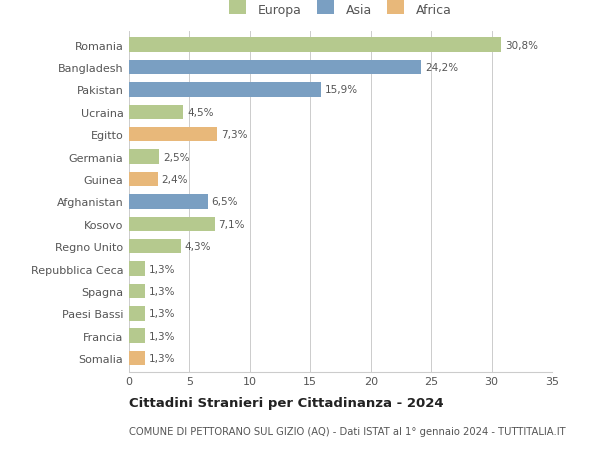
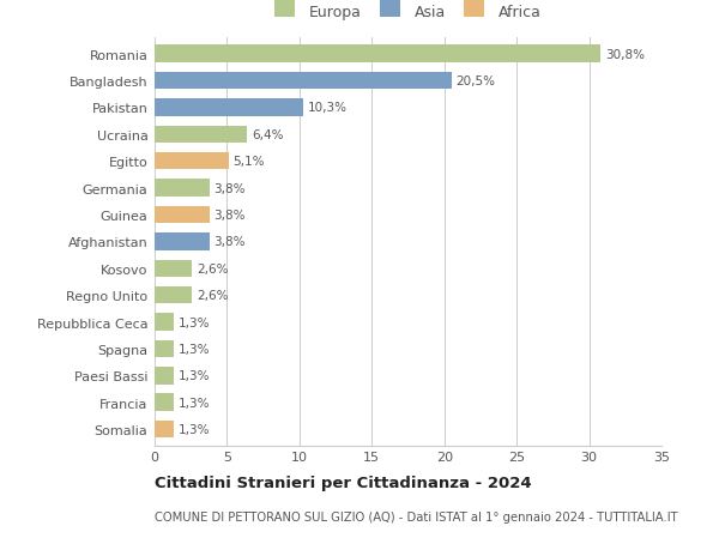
Bangladesh: 24,2% -> 20,5%
Pakistan: 15,9% -> 10,3%
Ucraina: 4,5% -> 6,4%
Egitto: 7,3% -> 5,1%
Germania: 2,5% -> 3,8%
Guinea: 2,4% -> 3,8%
Afghanistan: 6,5% -> 3,8%
Kosovo: 7,1% -> 2,6%
Regno Unito: 4,3% -> 2,6%
